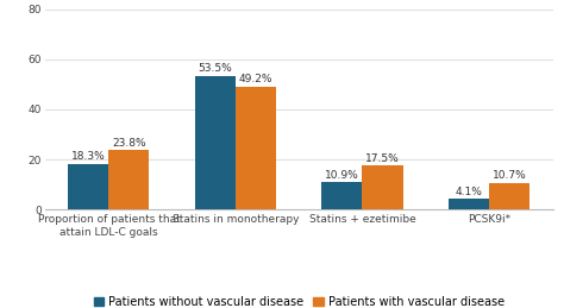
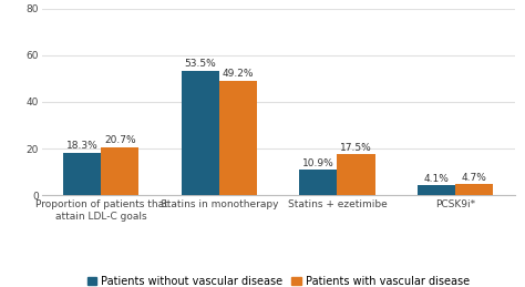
Patients with vascular disease/Proportion of patients that attain LDL-C goals: 23.8% -> 20.7%
Patients with vascular disease/PCSK9i*: 10.7% -> 4.7%
